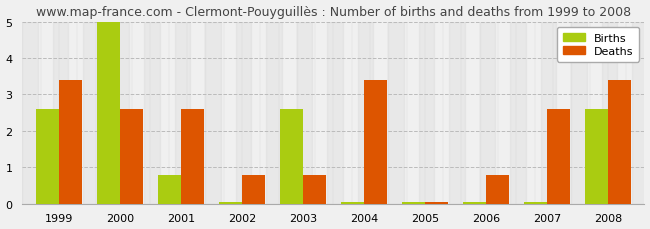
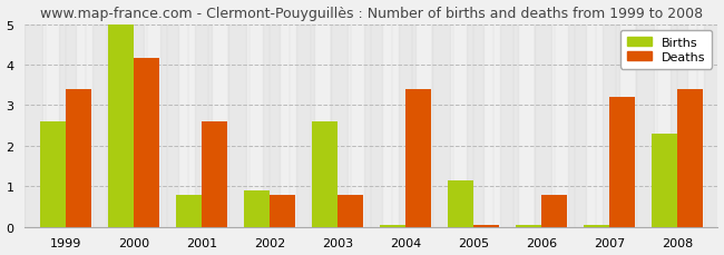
Deaths/2000: 2.60 -> 4.15
Births/2002: 0.05 -> 0.90
Births/2005: 0.05 -> 1.15
Deaths/2007: 2.60 -> 3.20
Births/2008: 2.60 -> 2.30
